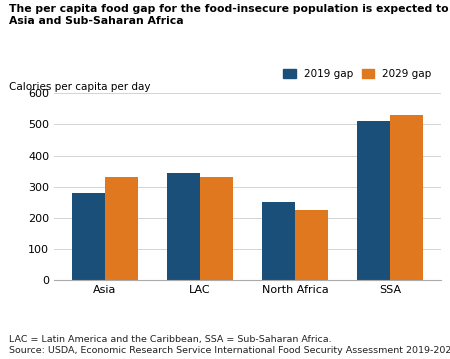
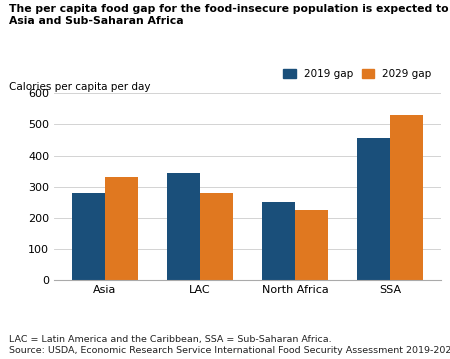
2029 gap/LAC: 330 -> 280
2019 gap/SSA: 510 -> 455
